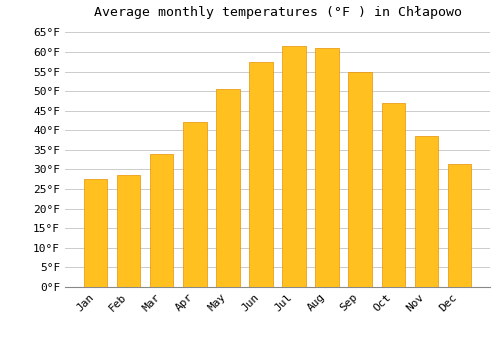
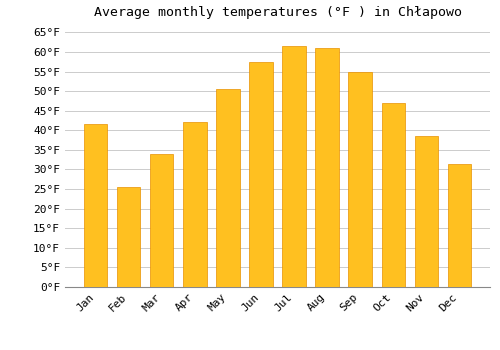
Jan: 27.5°F -> 41.5°F
Feb: 28.5°F -> 25.5°F
